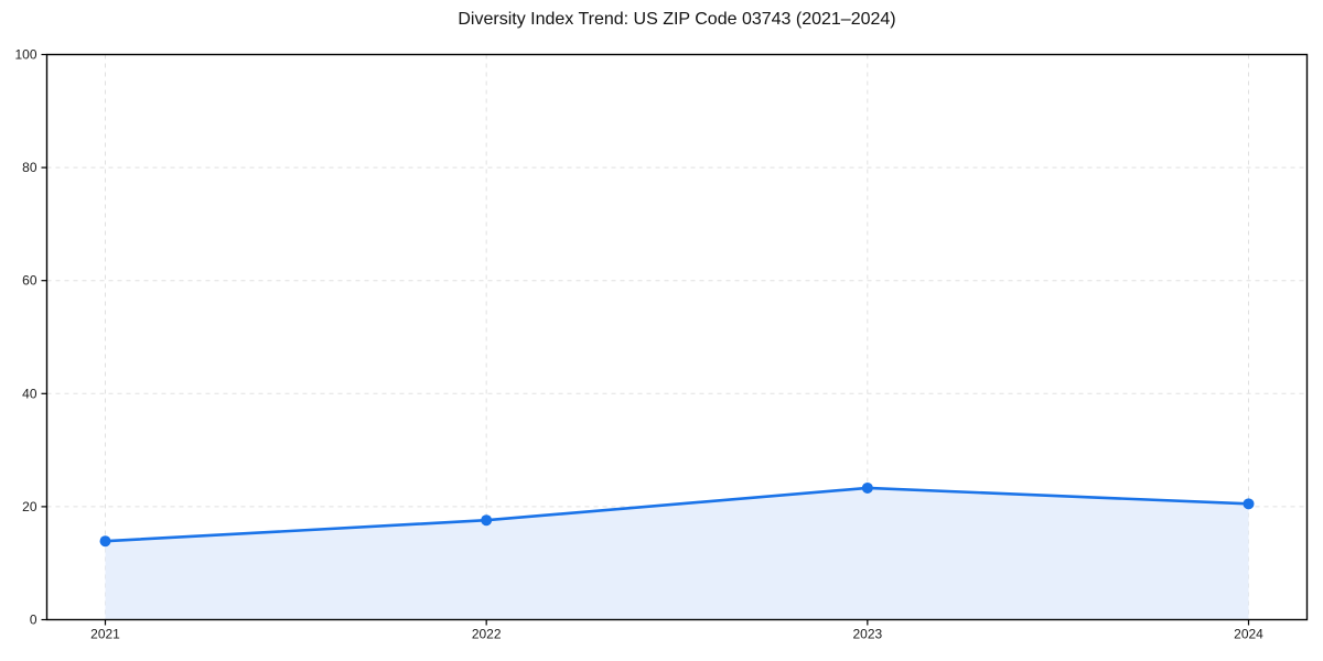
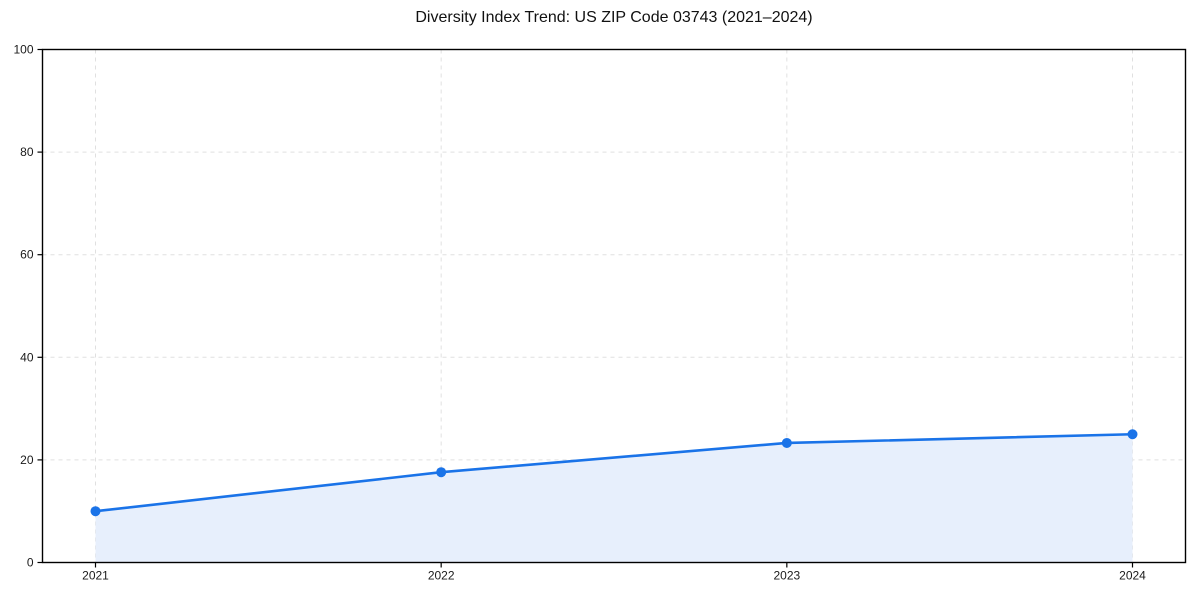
2021: 14 -> 10
2024: 20 -> 25
